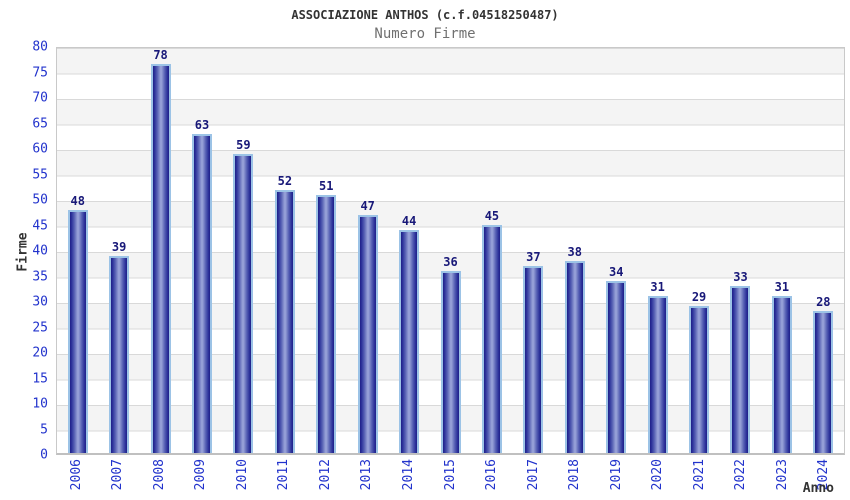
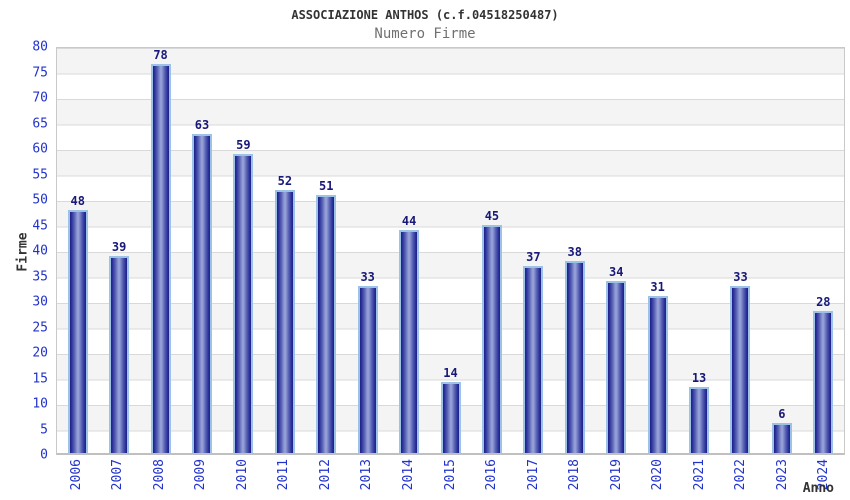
2013: 47 -> 33
2015: 36 -> 14
2021: 29 -> 13
2023: 31 -> 6
